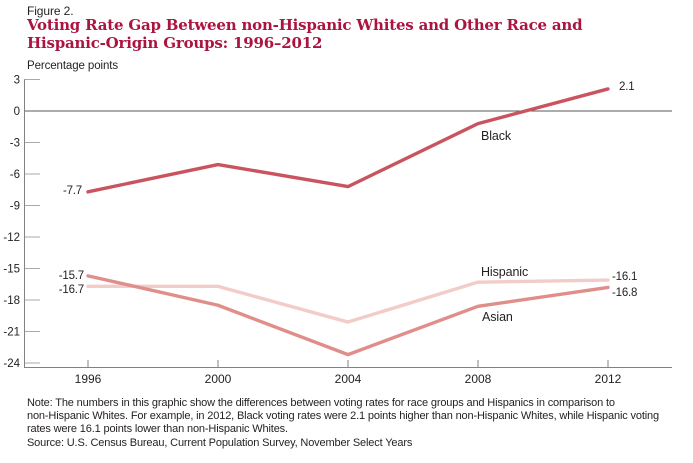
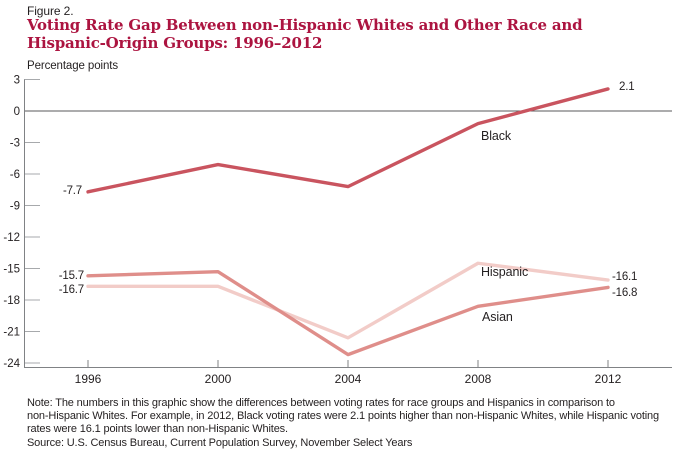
Asian/2000: -18.5 -> -15.3
Hispanic/2004: -20.1 -> -21.6
Hispanic/2008: -16.3 -> -14.5
